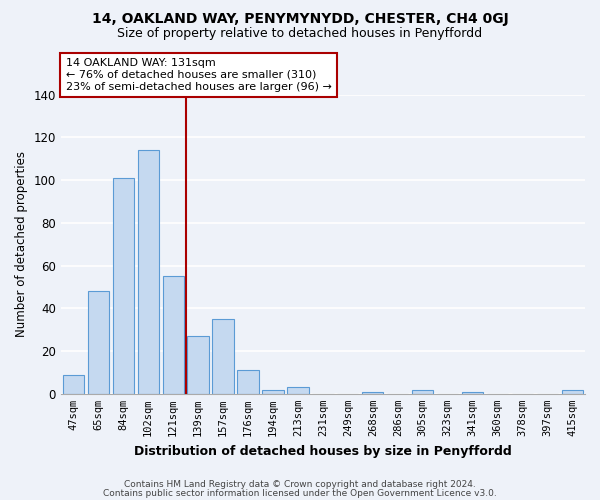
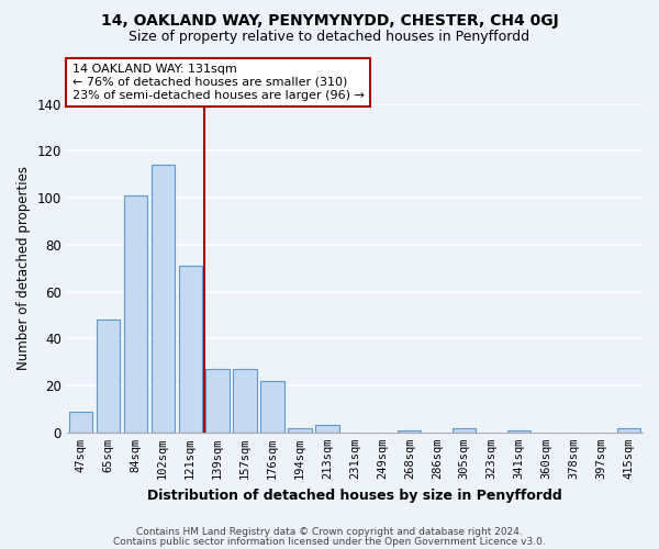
121sqm: 55 -> 71
157sqm: 35 -> 27
176sqm: 11 -> 22
